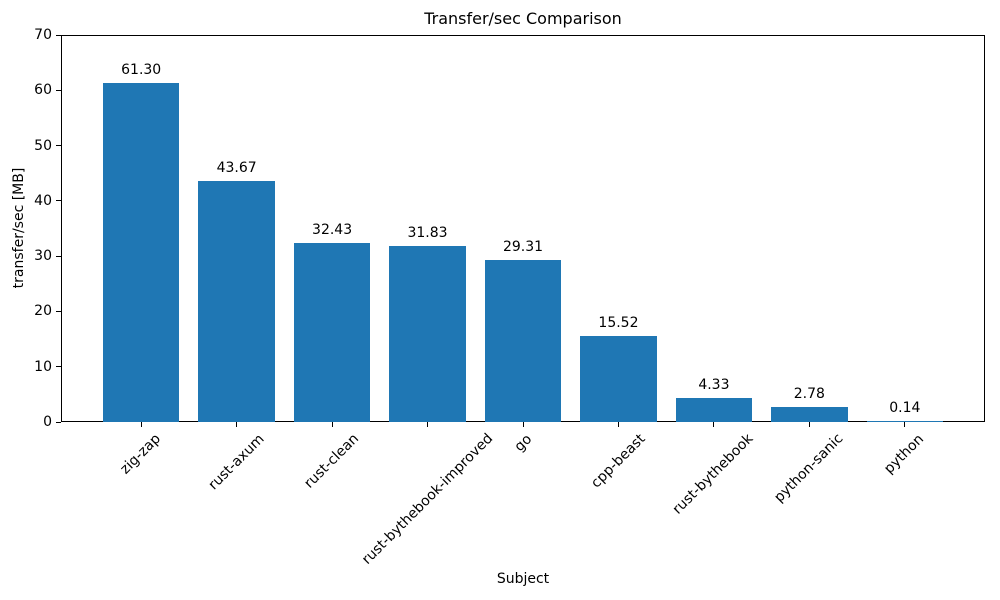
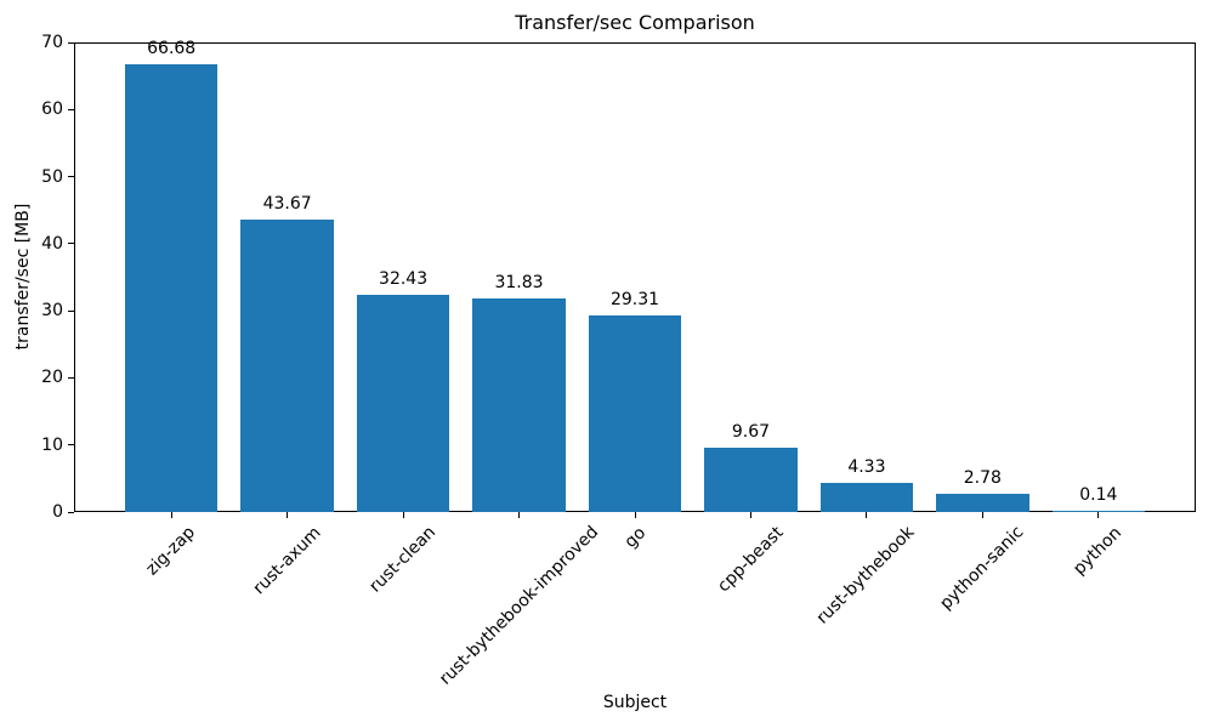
zig-zap: 61.30 -> 66.68
cpp-beast: 15.52 -> 9.67
